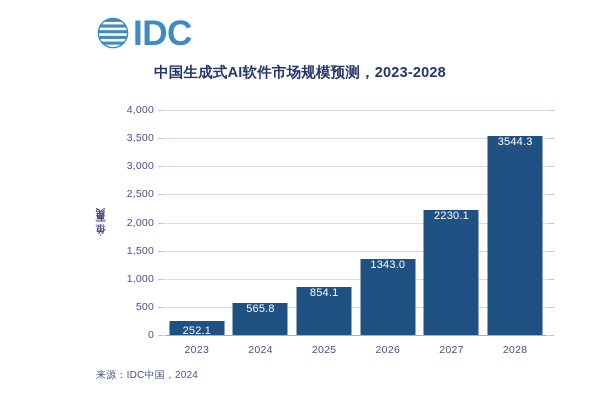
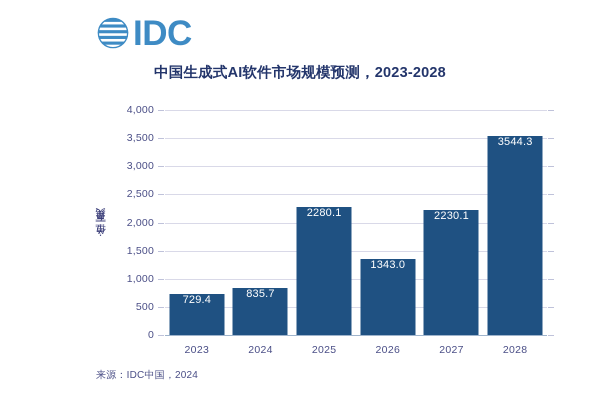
2023: 252.1 -> 729.4
2024: 565.8 -> 835.7
2025: 854.1 -> 2280.1
